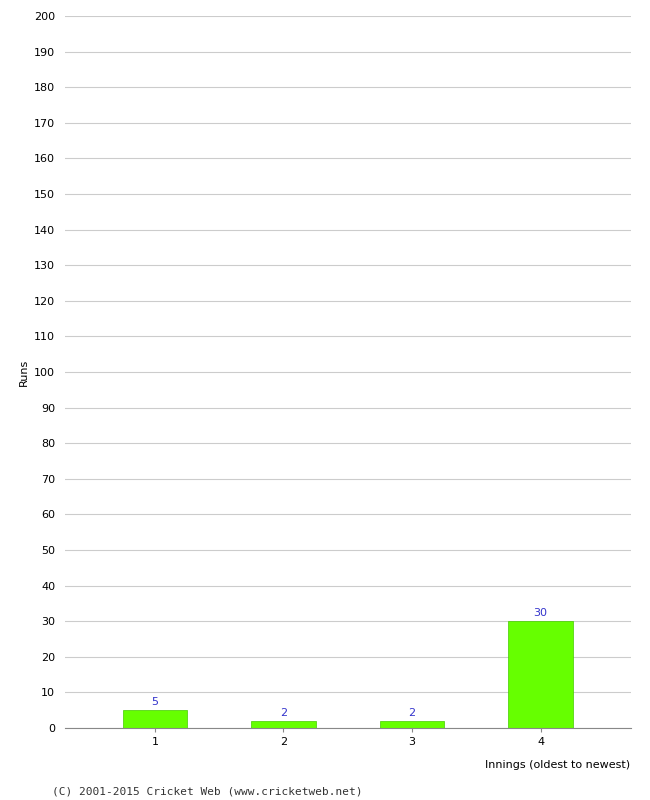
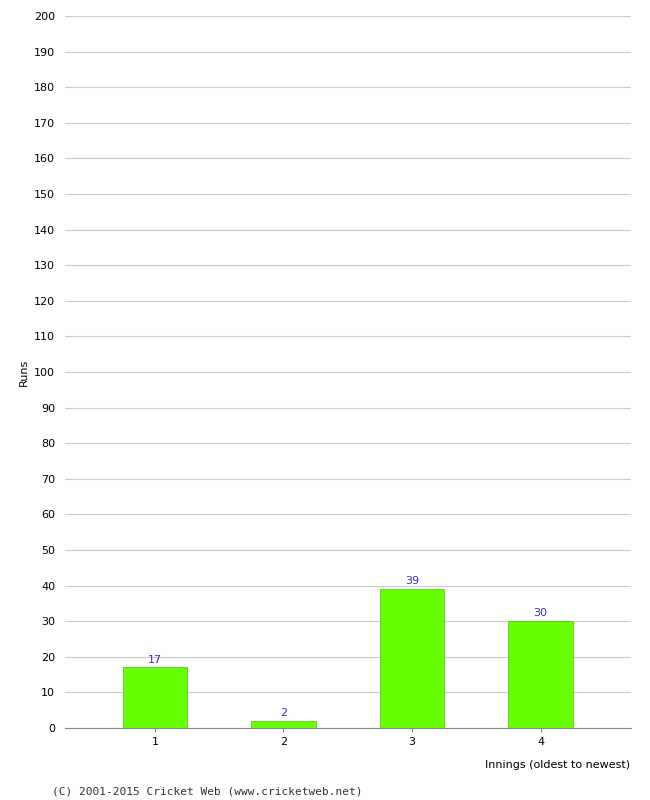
1: 5 -> 17
3: 2 -> 39
